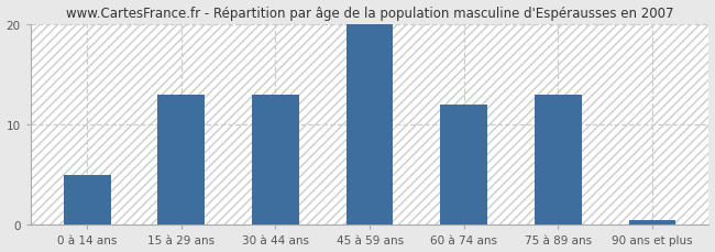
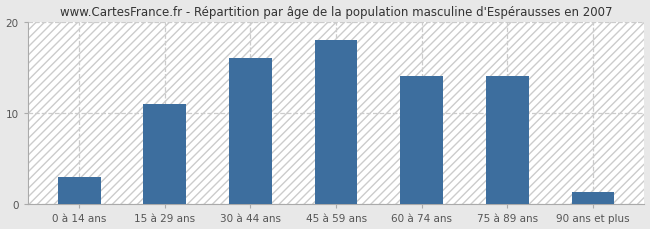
0 à 14 ans: 5.0 -> 3.0
15 à 29 ans: 13.0 -> 11.0
30 à 44 ans: 13.0 -> 16.0
45 à 59 ans: 20.0 -> 18.0
60 à 74 ans: 12.0 -> 14.0
75 à 89 ans: 13.0 -> 14.0
90 ans et plus: 0.5 -> 1.4
